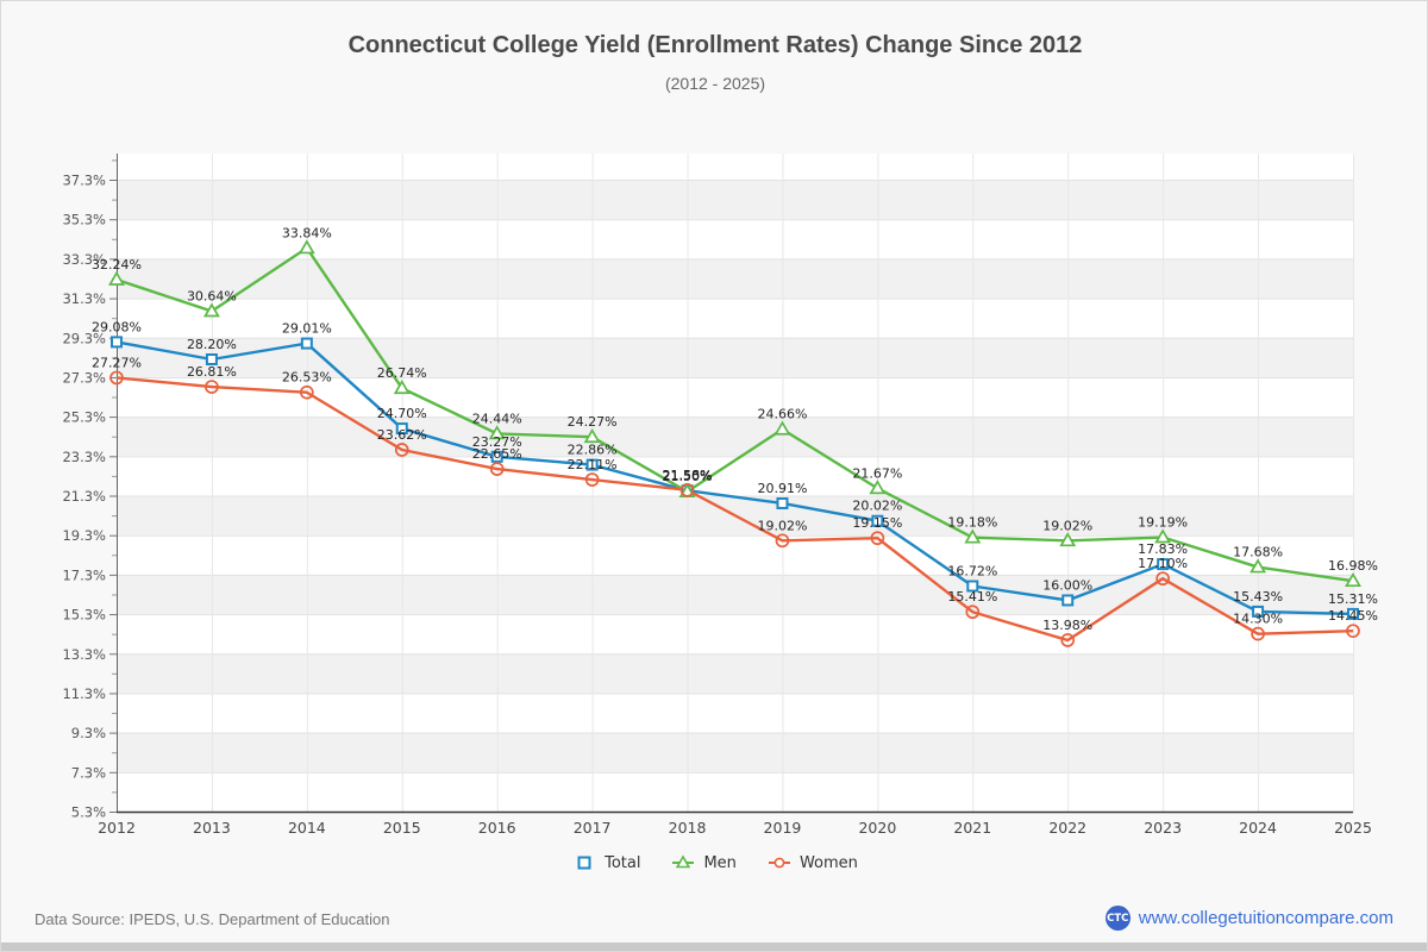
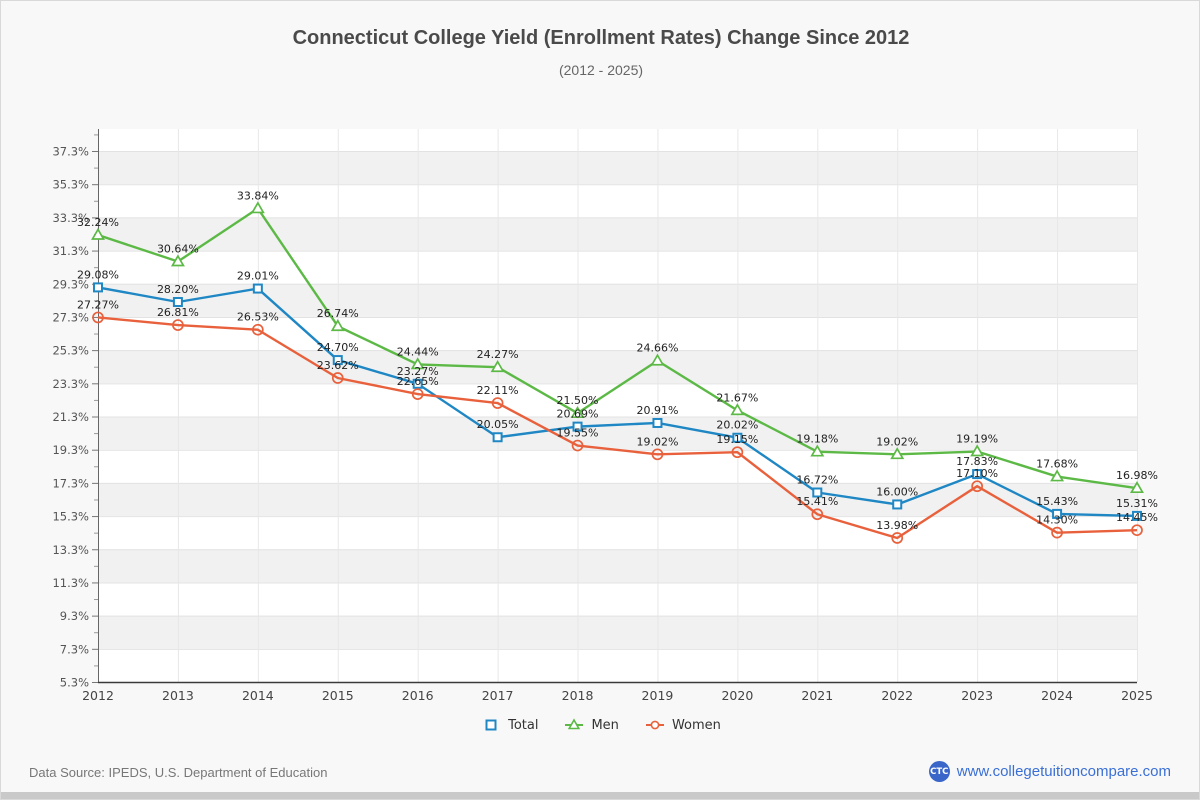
Total/2017: 22.86% -> 20.05%
Total/2018: 21.56% -> 20.69%
Women/2018: 21.58% -> 19.55%
